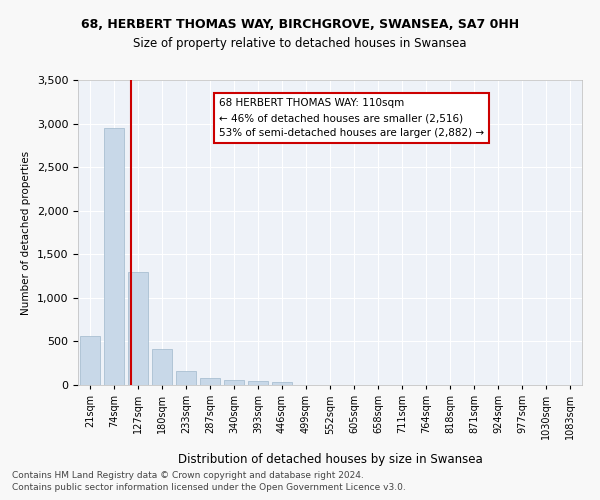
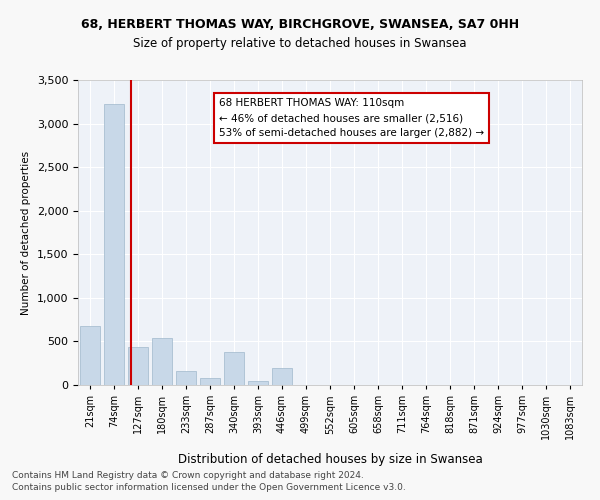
21sqm: 560 -> 680
74sqm: 2,950 -> 3,220
127sqm: 1,300 -> 440
180sqm: 410 -> 540
340sqm: 60 -> 380
446sqm: 40 -> 200
